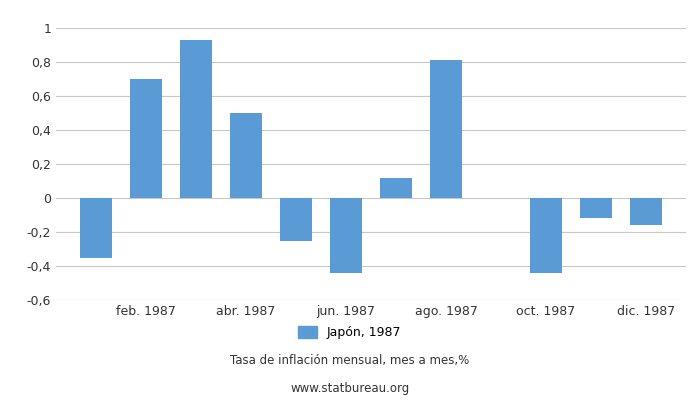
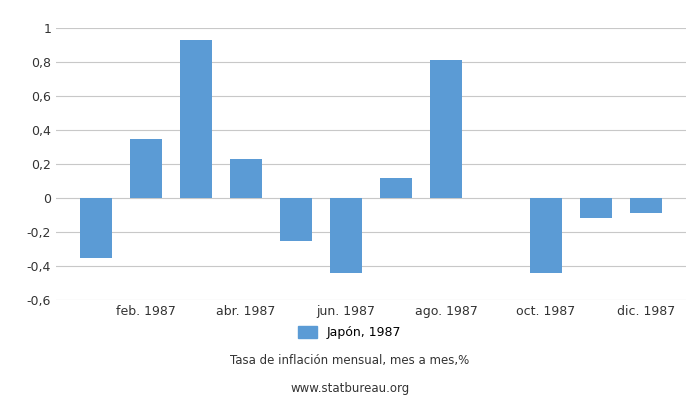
feb. 1987: 0,70 -> 0,35
abr. 1987: 0,50 -> 0,23
dic. 1987: -0,16 -> -0,09
